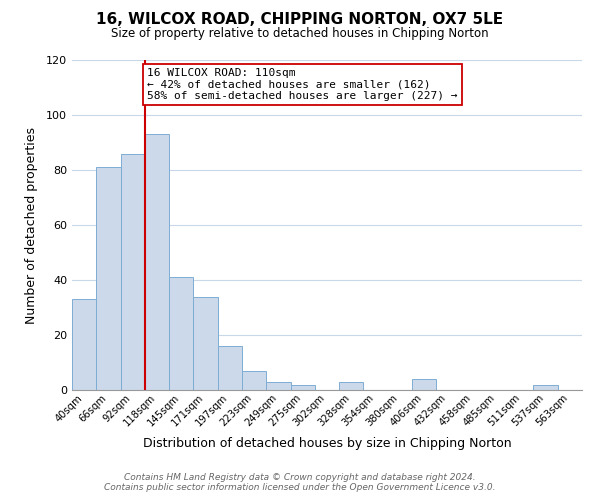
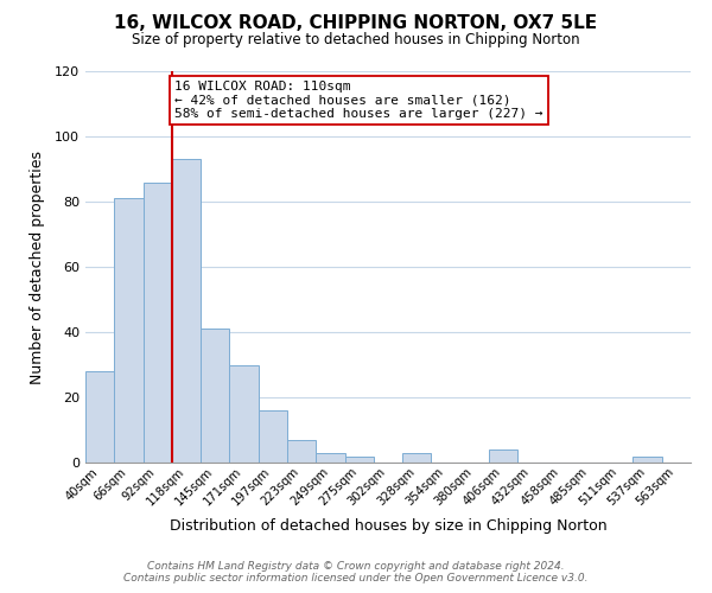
40sqm: 33 -> 28
171sqm: 34 -> 30
